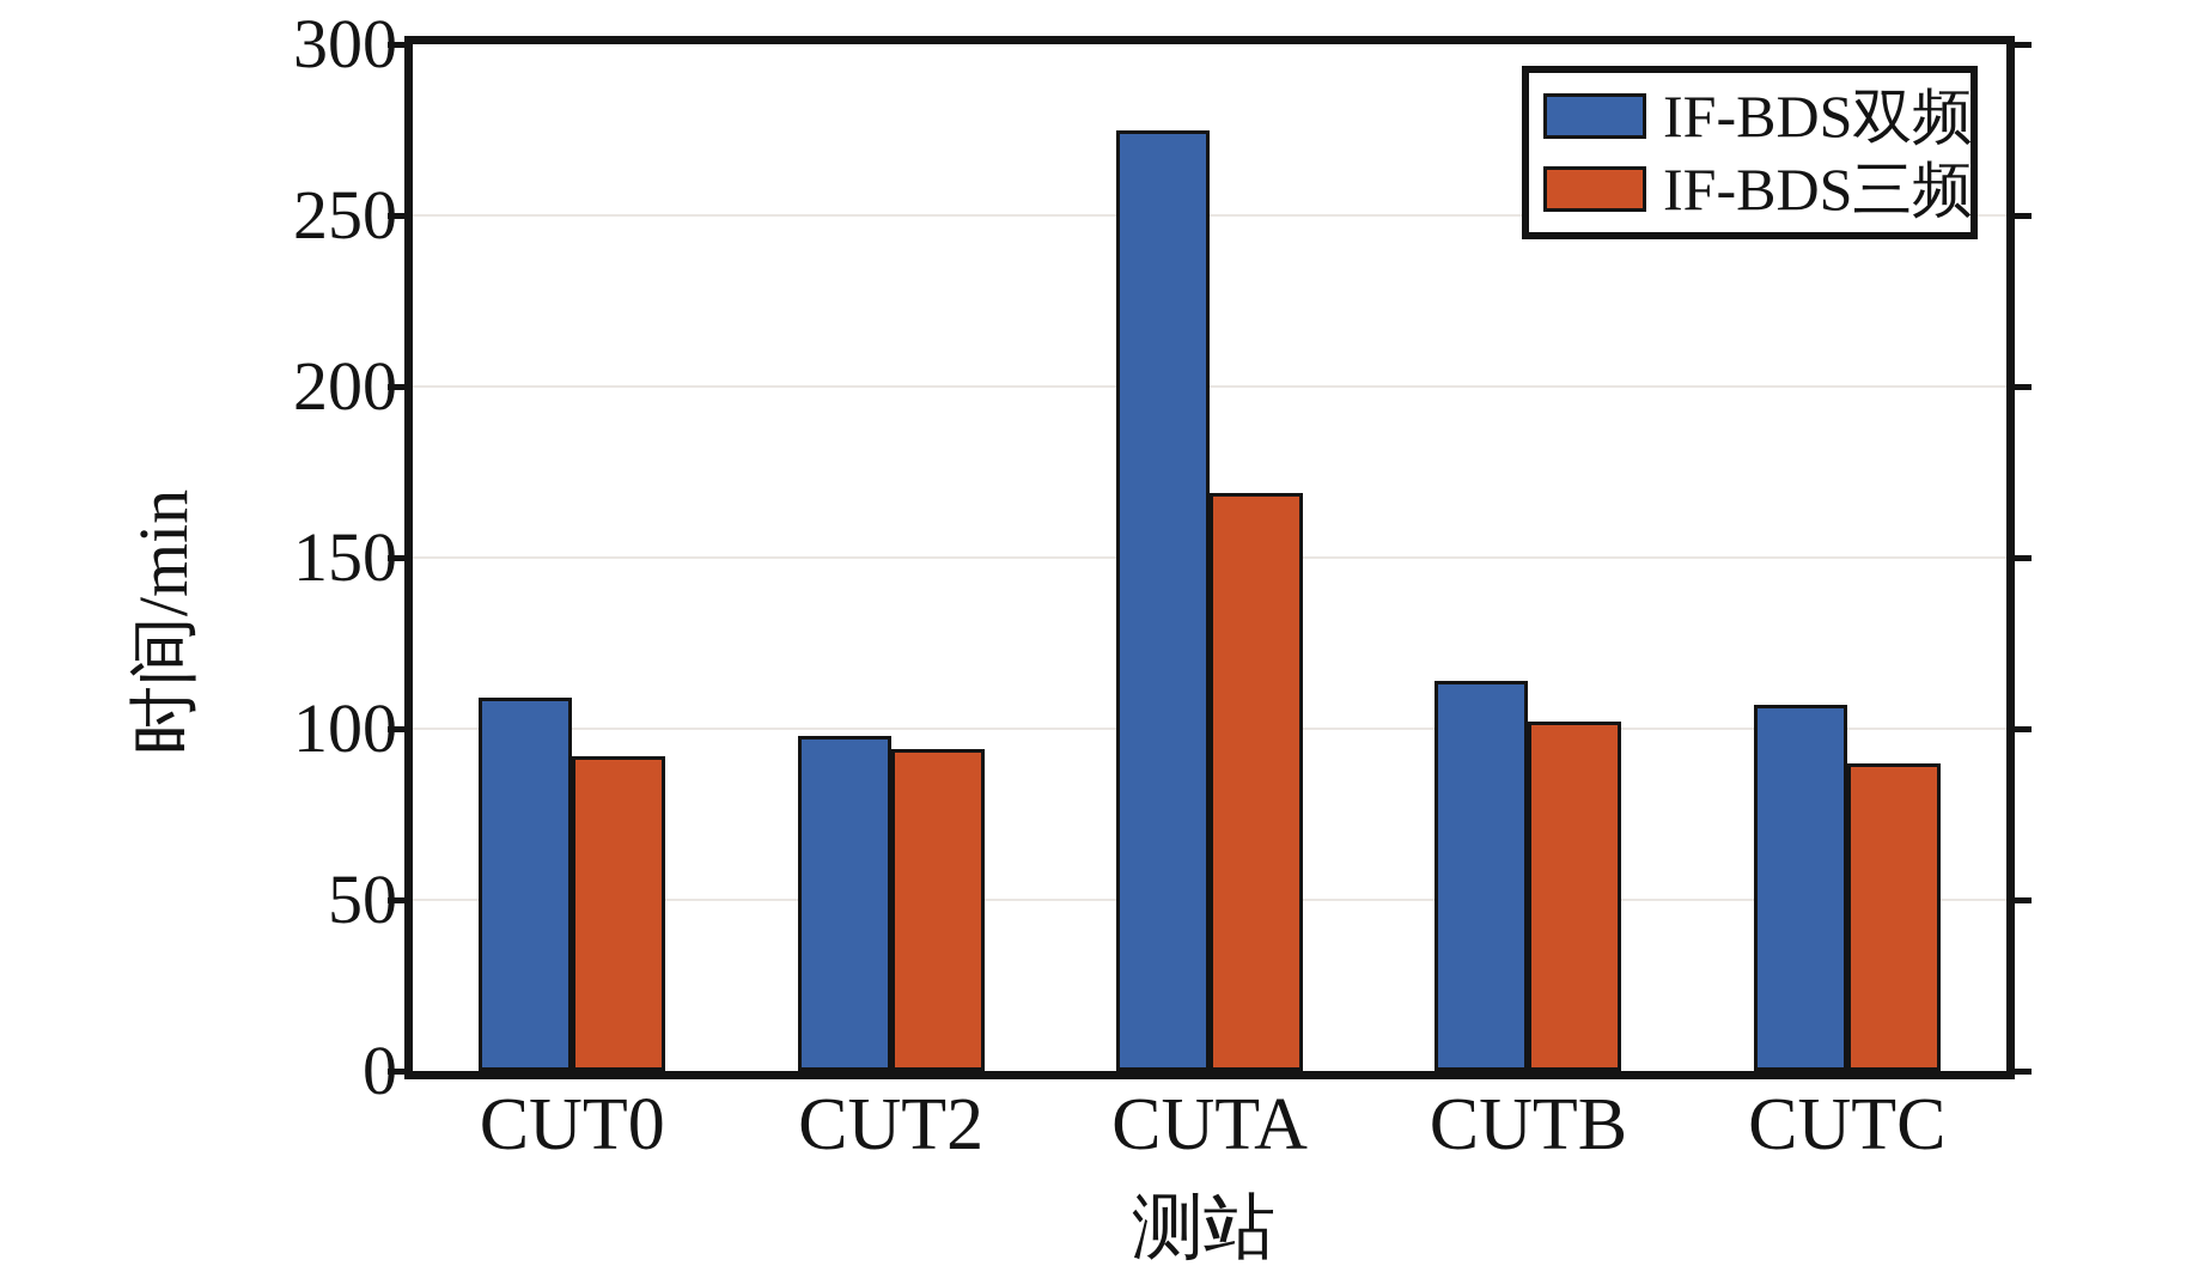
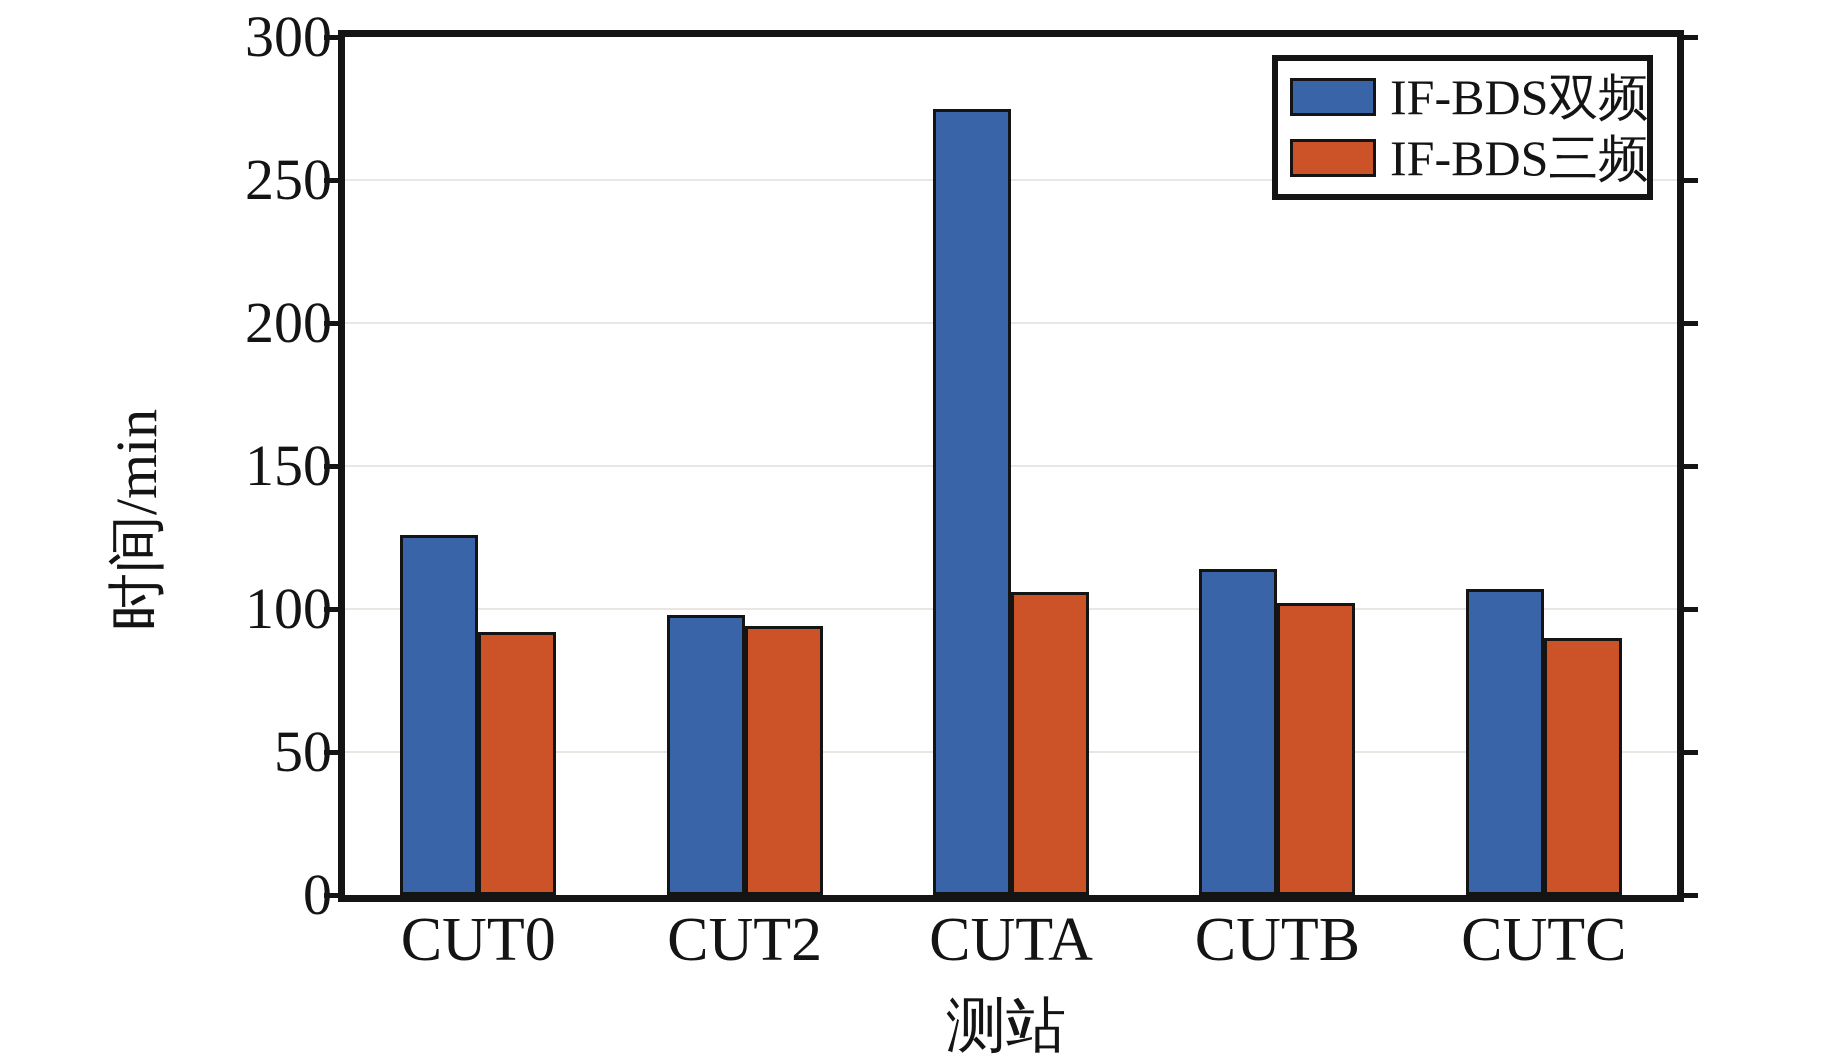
IF-BDS双频/CUT0: 109 -> 126
IF-BDS三频/CUTA: 169 -> 106
